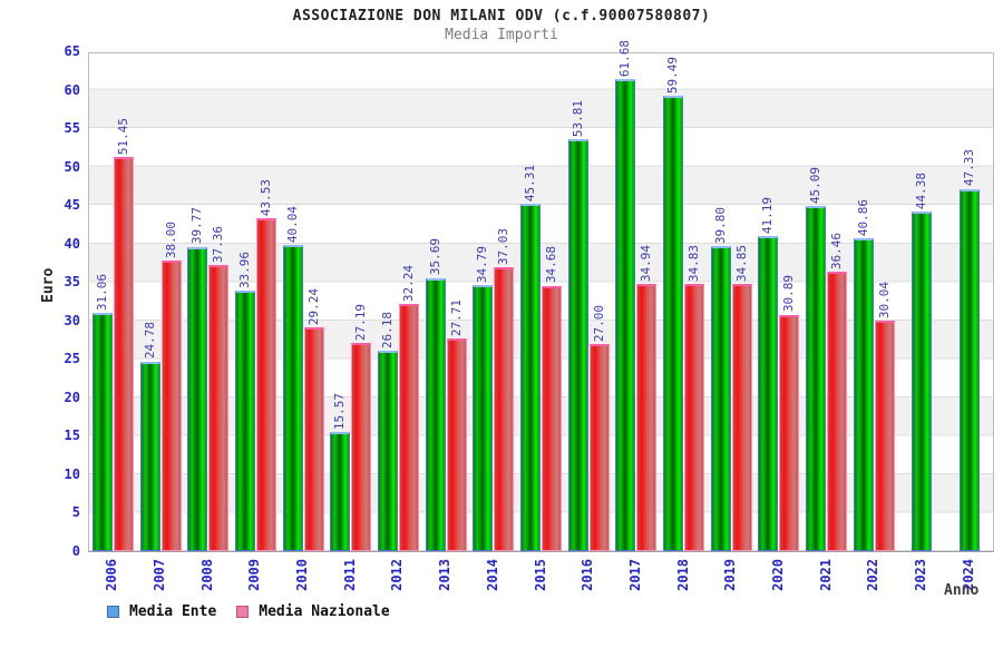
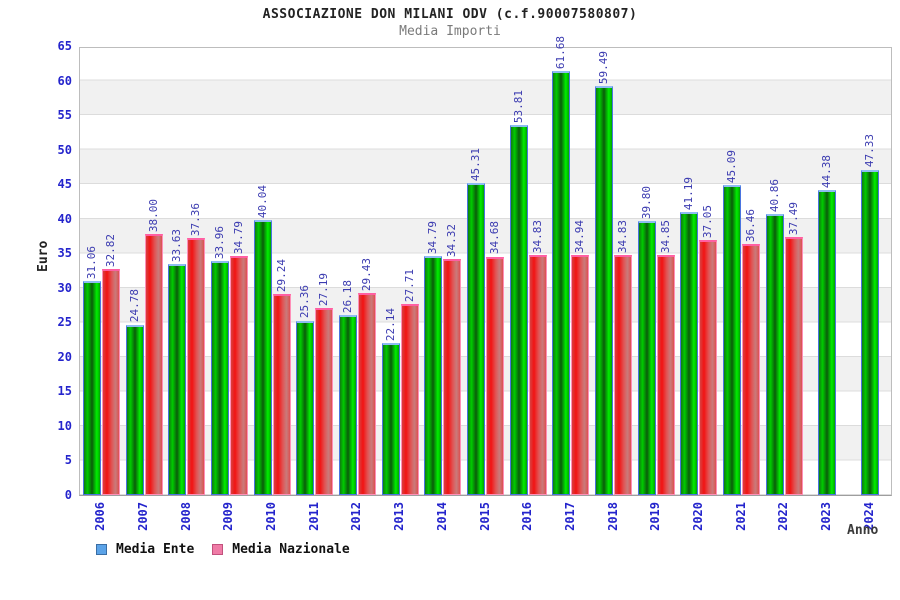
Media Nazionale/2006: 51.45 -> 32.82
Media Ente/2008: 39.77 -> 33.63
Media Nazionale/2009: 43.53 -> 34.79
Media Ente/2011: 15.57 -> 25.36
Media Nazionale/2012: 32.24 -> 29.43
Media Ente/2013: 35.69 -> 22.14
Media Nazionale/2014: 37.03 -> 34.32
Media Nazionale/2016: 27.00 -> 34.83
Media Nazionale/2020: 30.89 -> 37.05
Media Nazionale/2022: 30.04 -> 37.49
